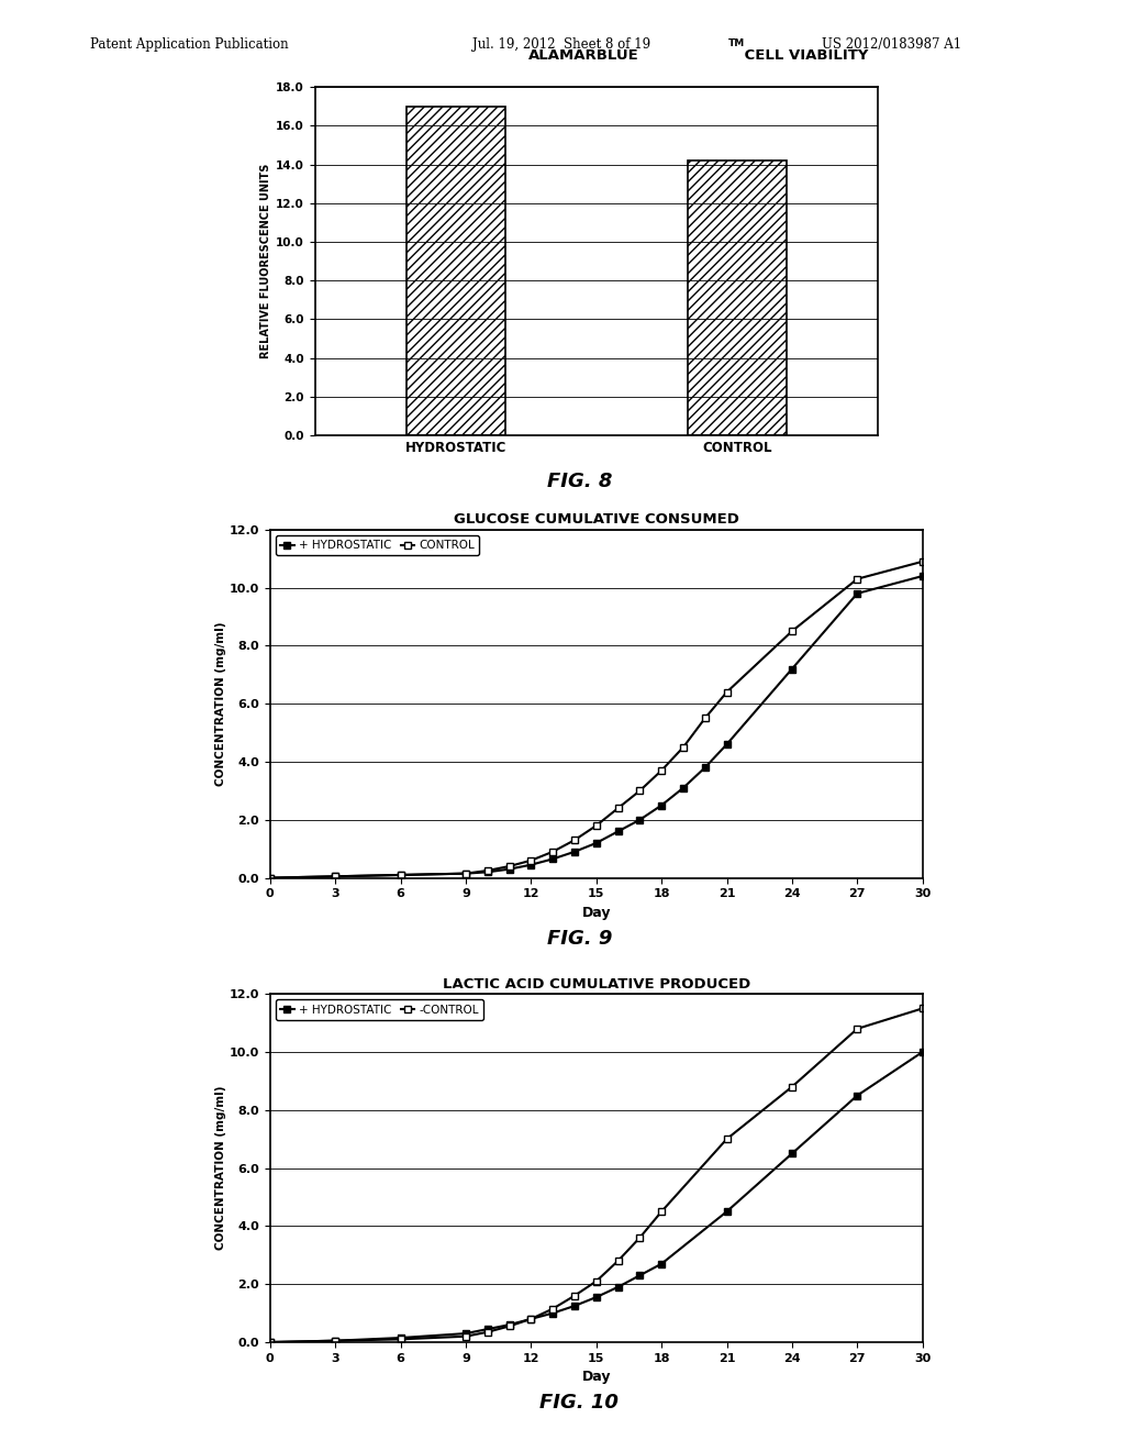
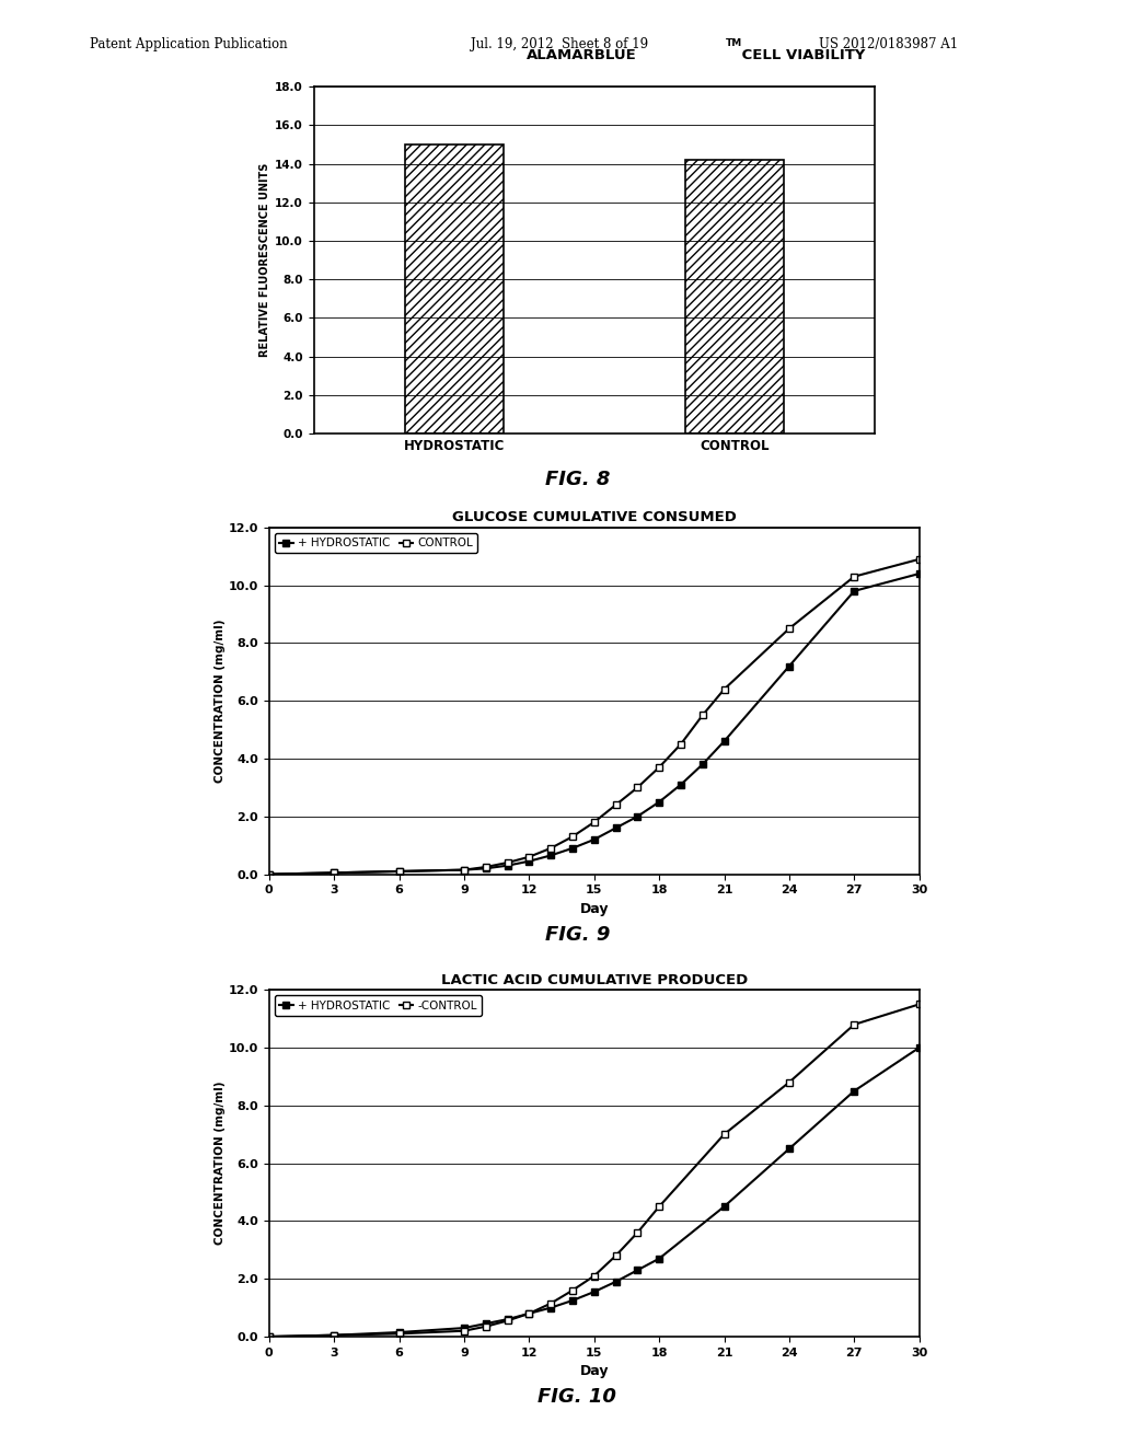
HYDROSTATIC: 17.0 -> 15.0
